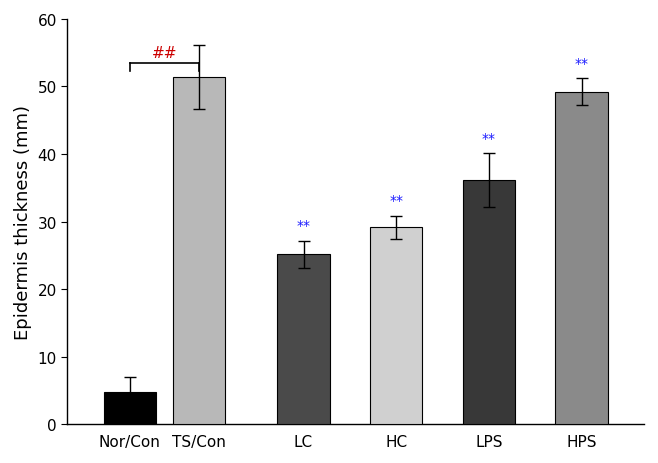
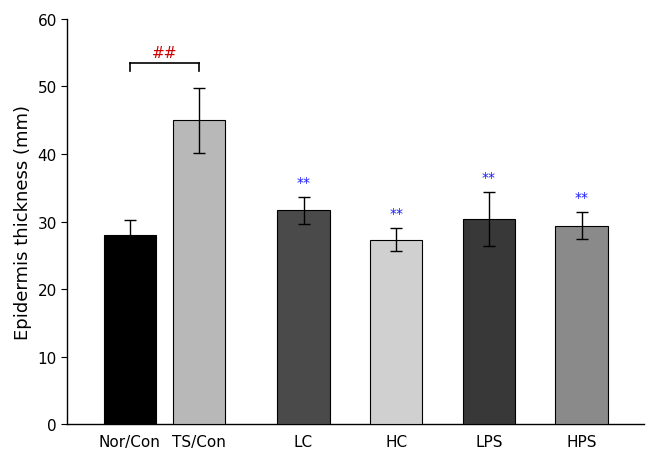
Nor/Con: 4.8 -> 28.0
TS/Con: 51.4 -> 45.0
LC: 25.2 -> 31.7
HC: 29.2 -> 27.3
LPS: 36.2 -> 30.4
HPS: 49.2 -> 29.4
